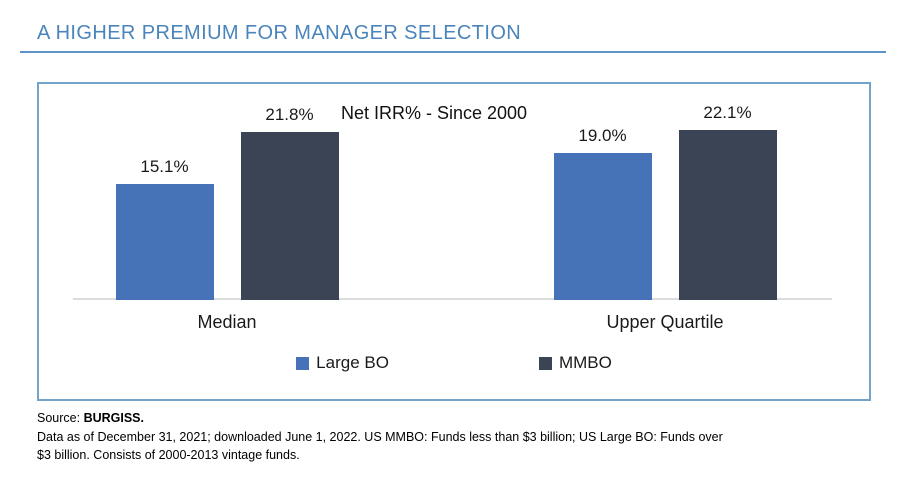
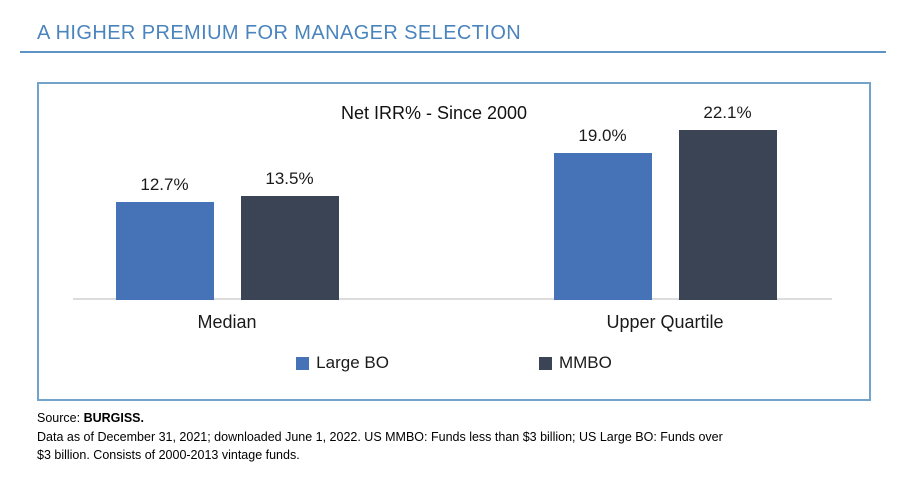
Large BO/Median: 15.1% -> 12.7%
MMBO/Median: 21.8% -> 13.5%
